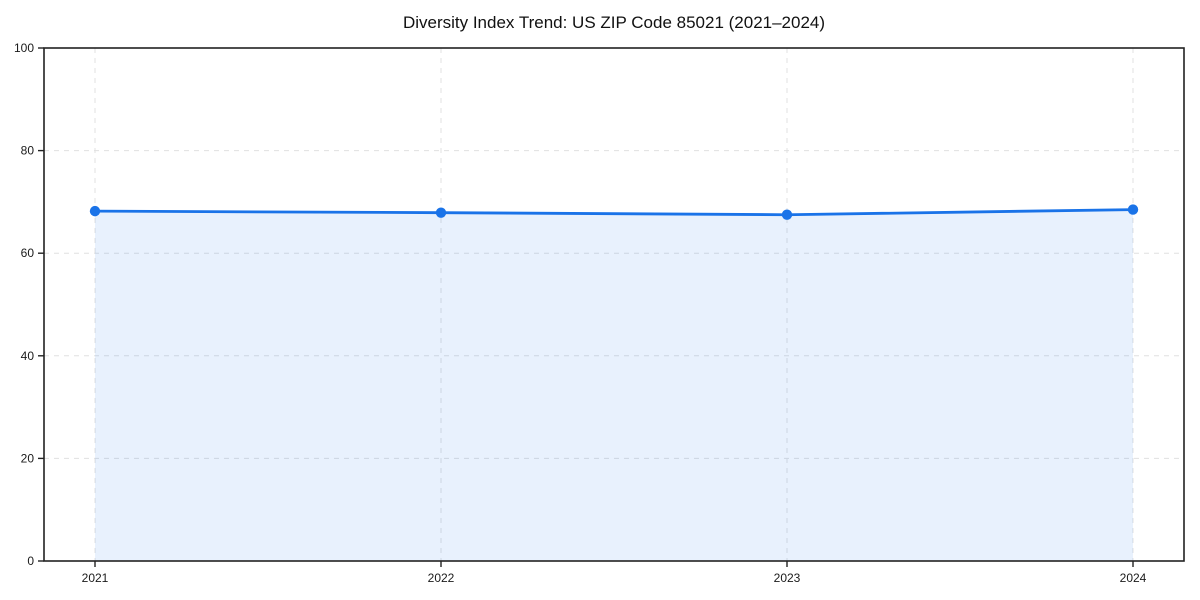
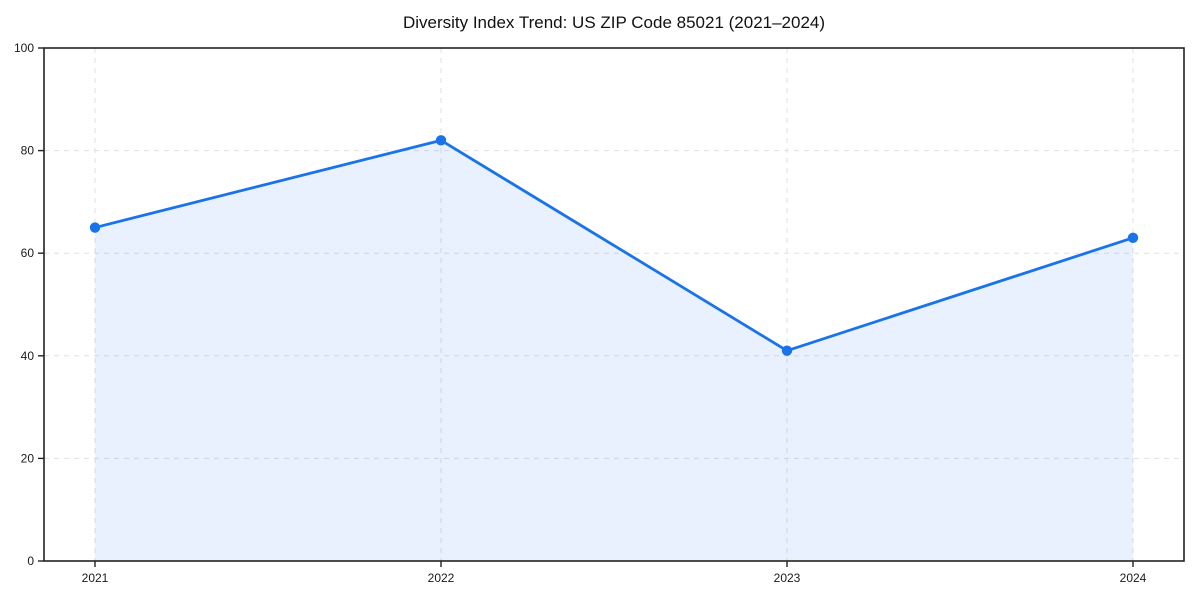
2021: 68 -> 65
2022: 68 -> 82
2023: 68 -> 41
2024: 68 -> 63
